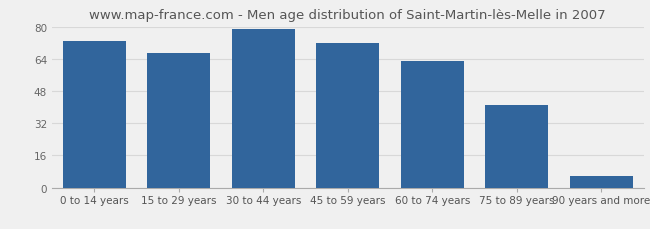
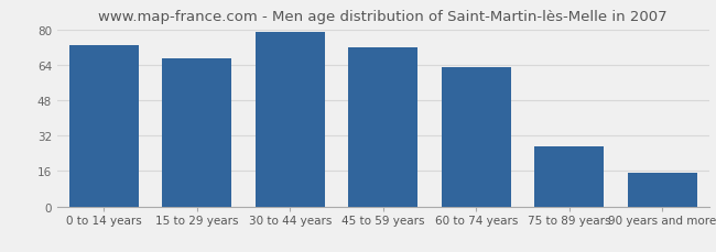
75 to 89 years: 41 -> 27
90 years and more: 6 -> 15
